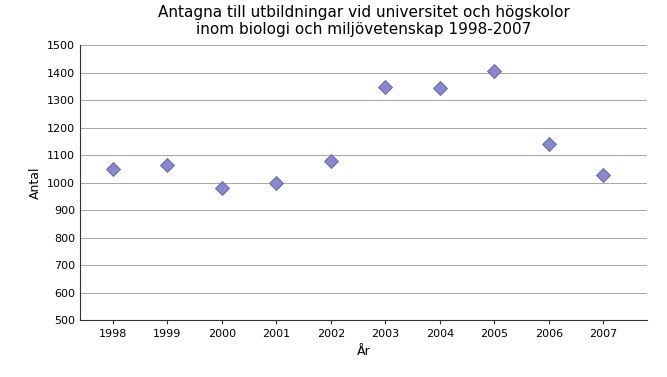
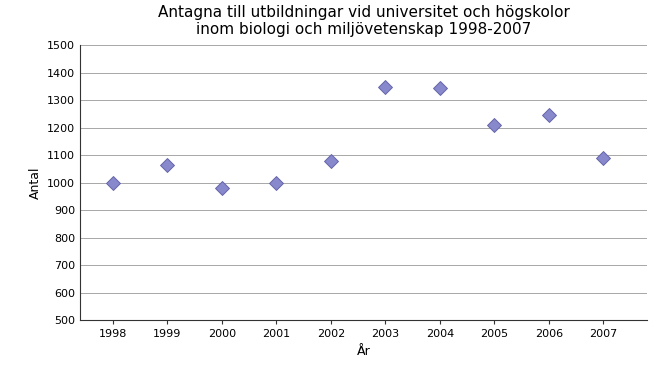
1998: 1050 -> 1000
2005: 1405 -> 1210
2006: 1140 -> 1245
2007: 1030 -> 1090
